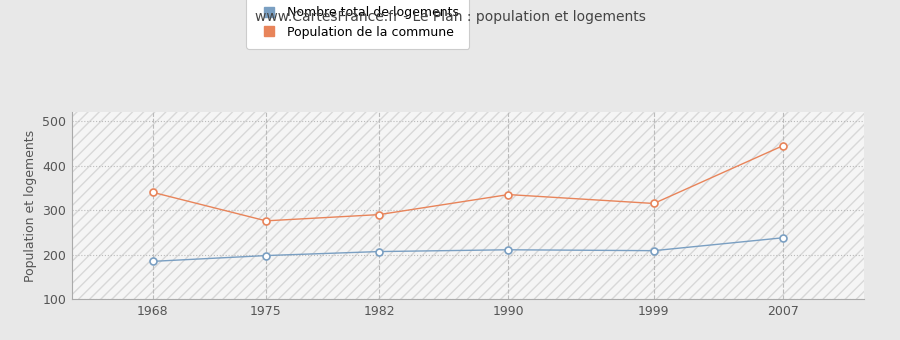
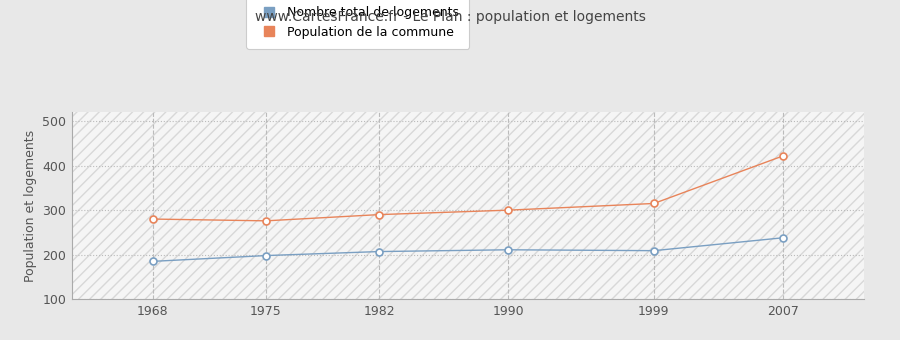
Population de la commune/1968: 340 -> 280
Population de la commune/1990: 335 -> 300
Population de la commune/2007: 445 -> 422
